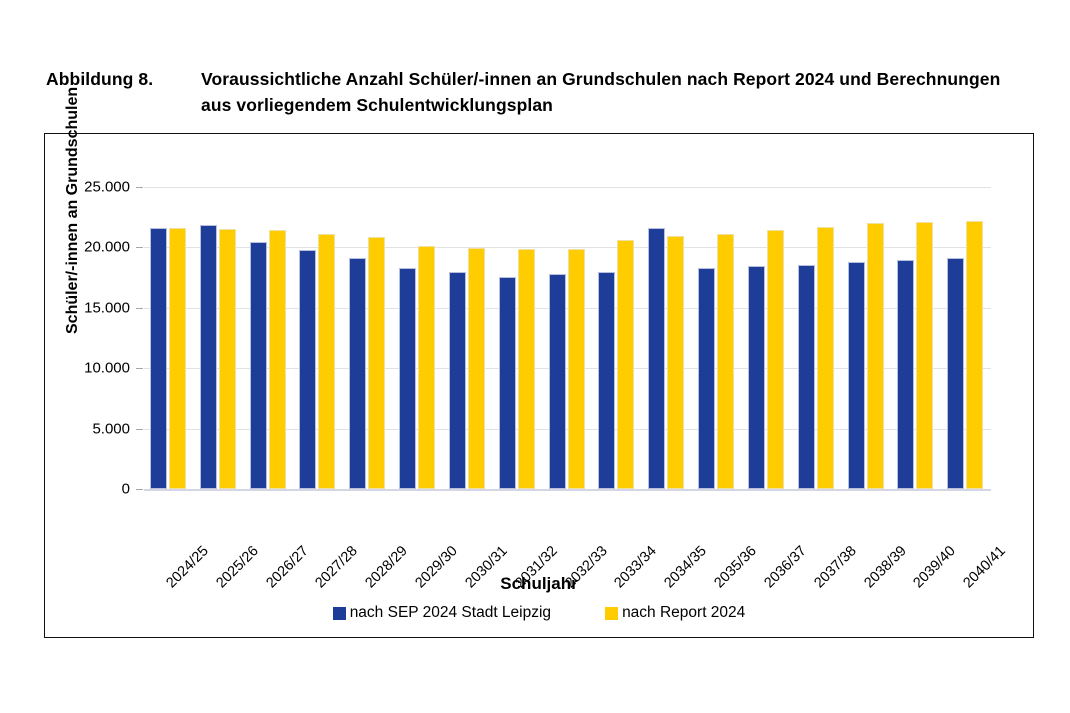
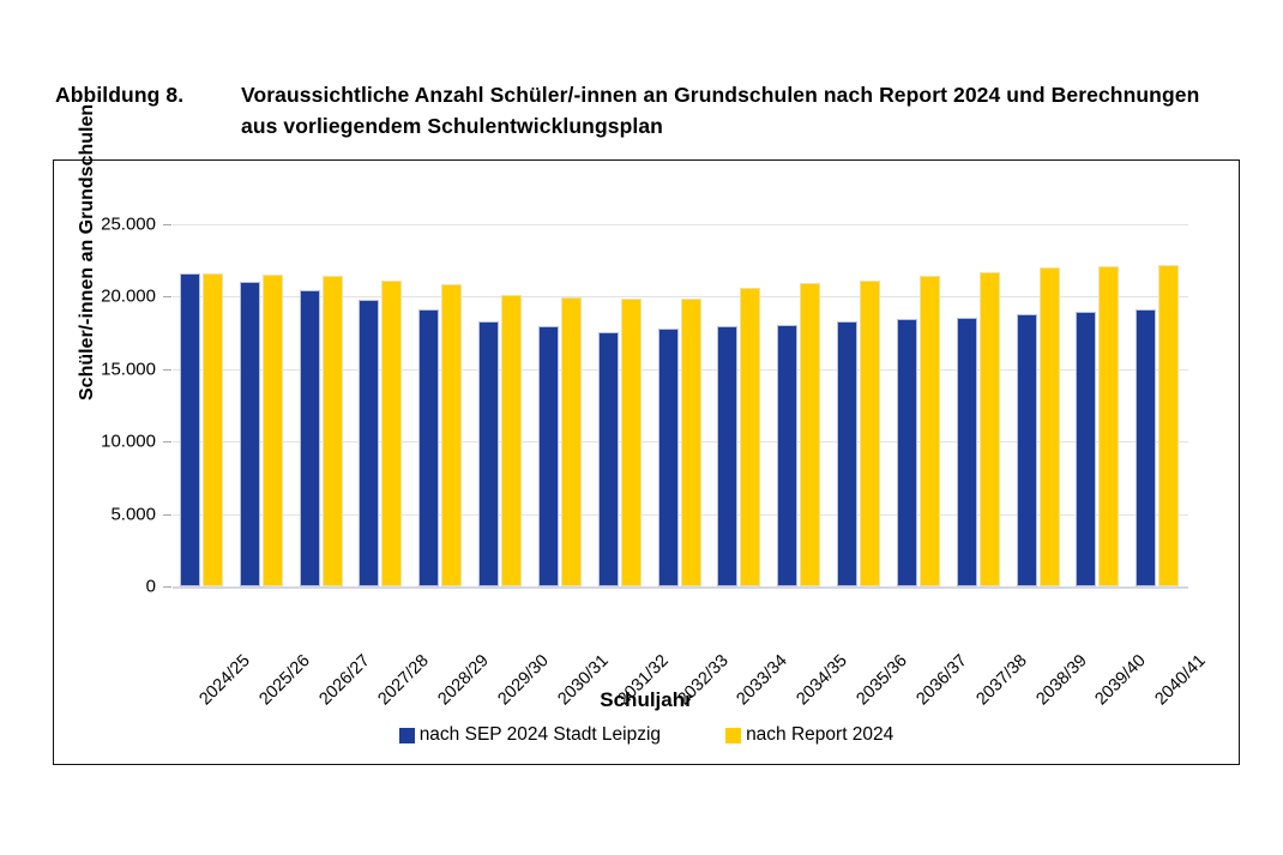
nach SEP 2024 Stadt Leipzig/2025/26: 21800 -> 21000
nach SEP 2024 Stadt Leipzig/2034/35: 21600 -> 18000
